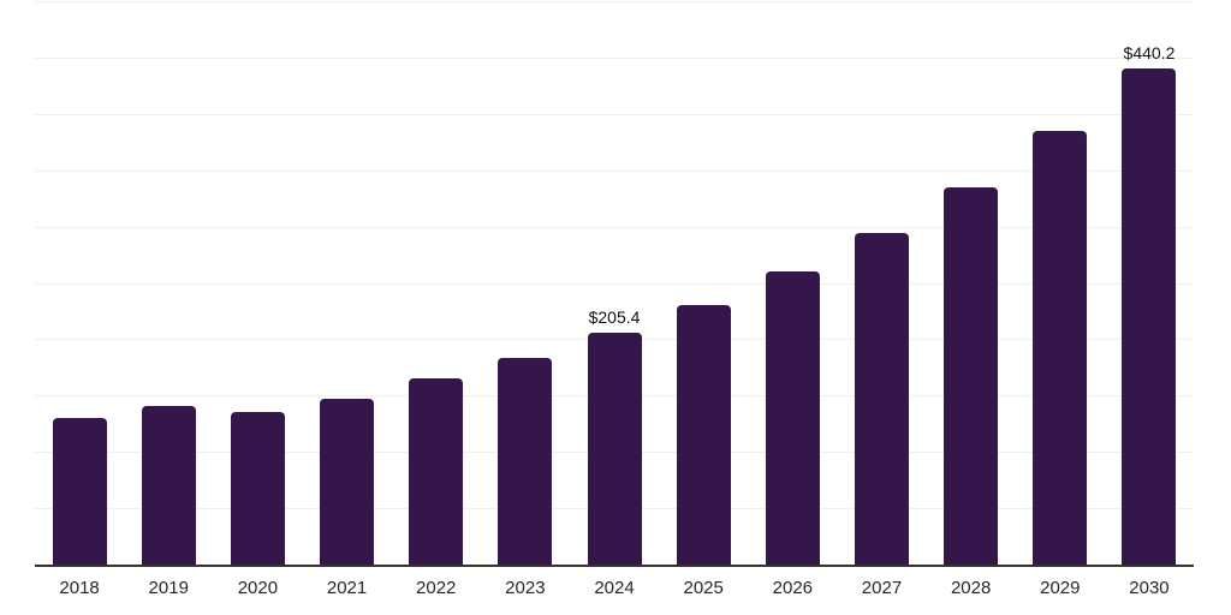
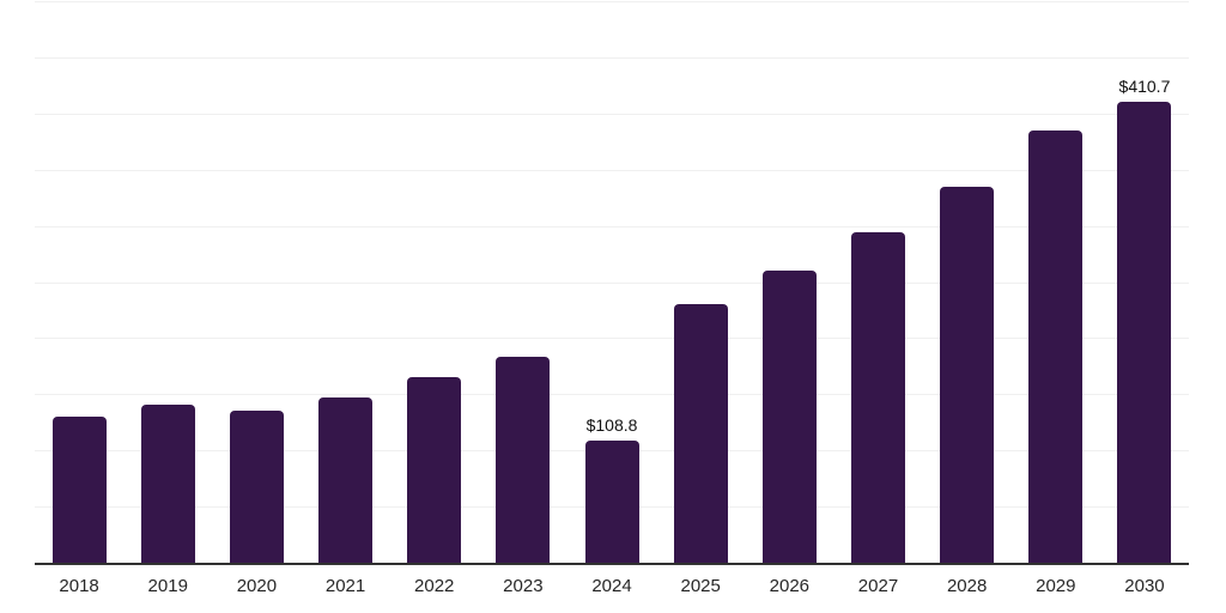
2024: $205.4 -> $108.8
2030: $440.2 -> $410.7
